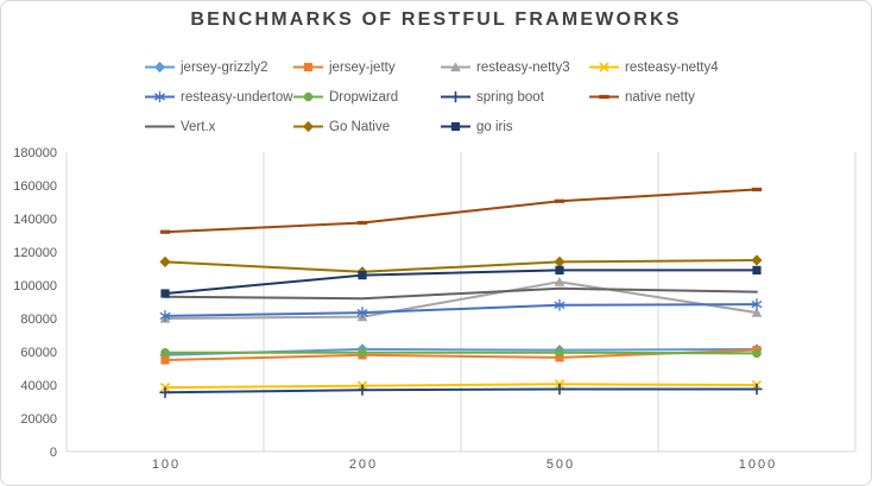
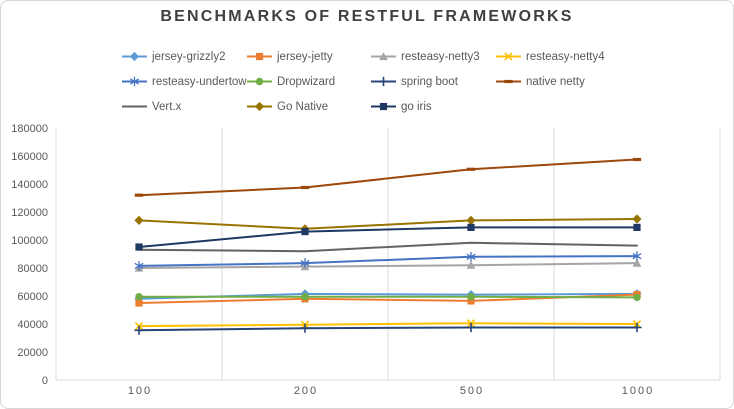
resteasy-netty3/500: 102000 -> 82000
